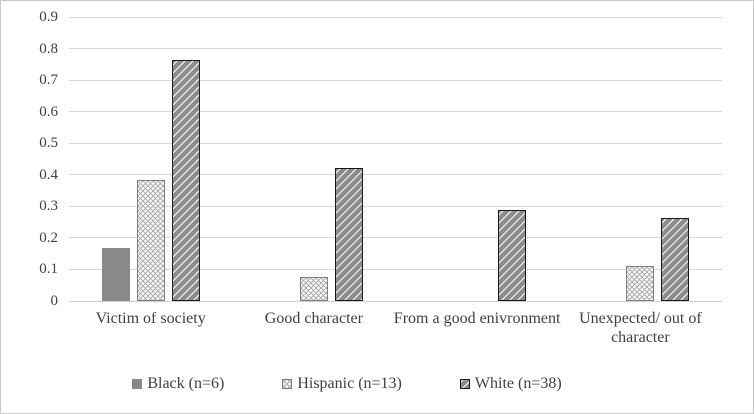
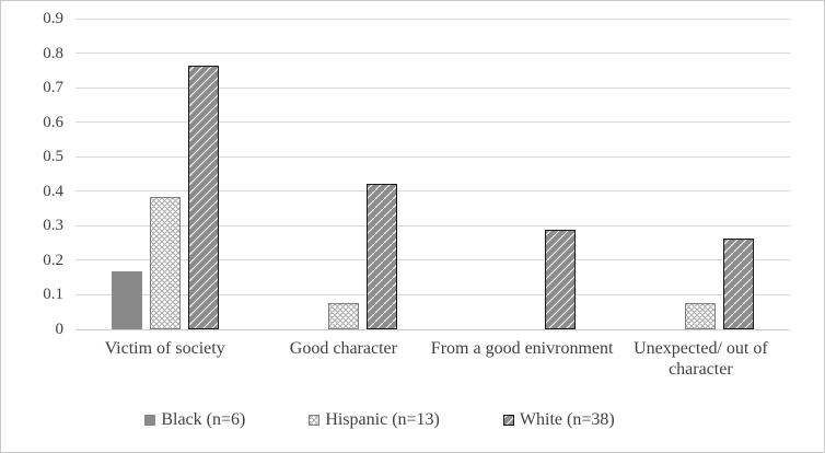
Hispanic (n=13)/Unexpected/ out of character: 0.11 -> 0.08
